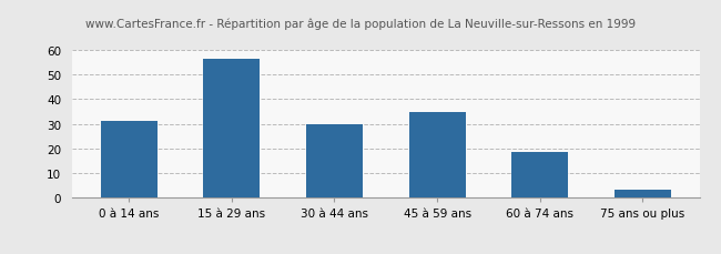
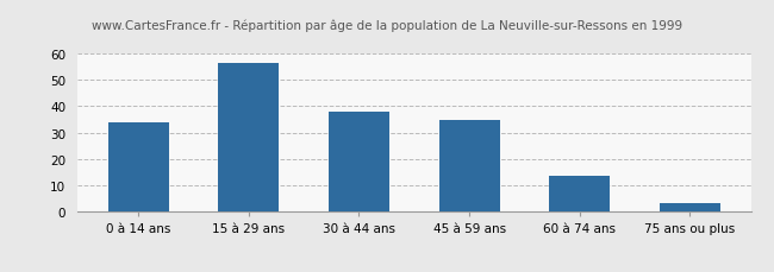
0 à 14 ans: 31.0 -> 34.0
30 à 44 ans: 30.0 -> 38.0
60 à 74 ans: 18.5 -> 13.5
